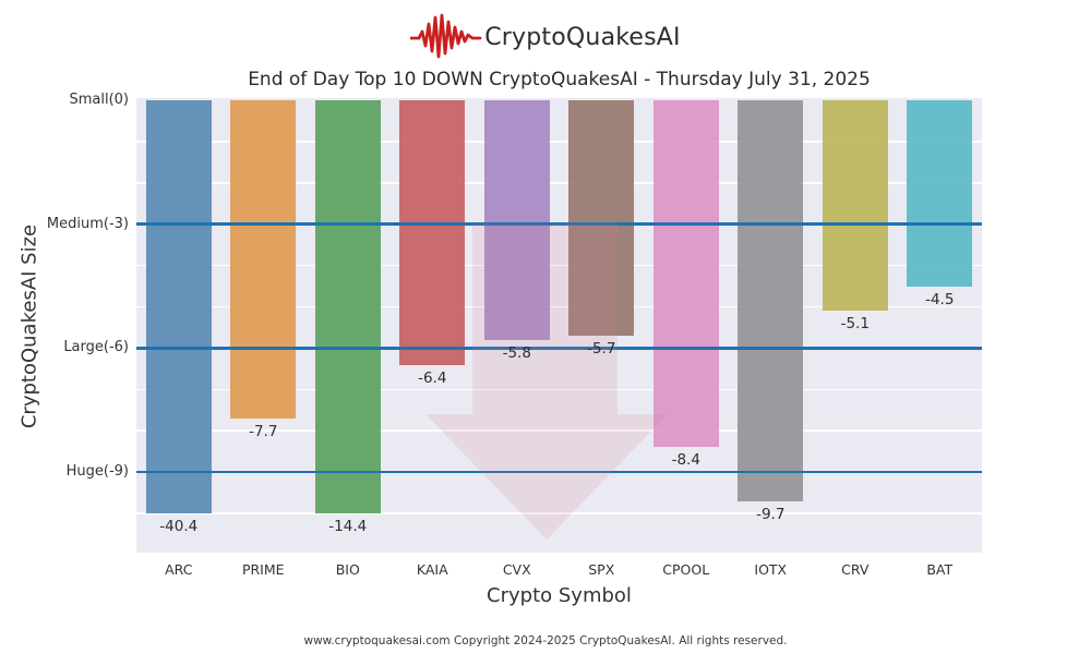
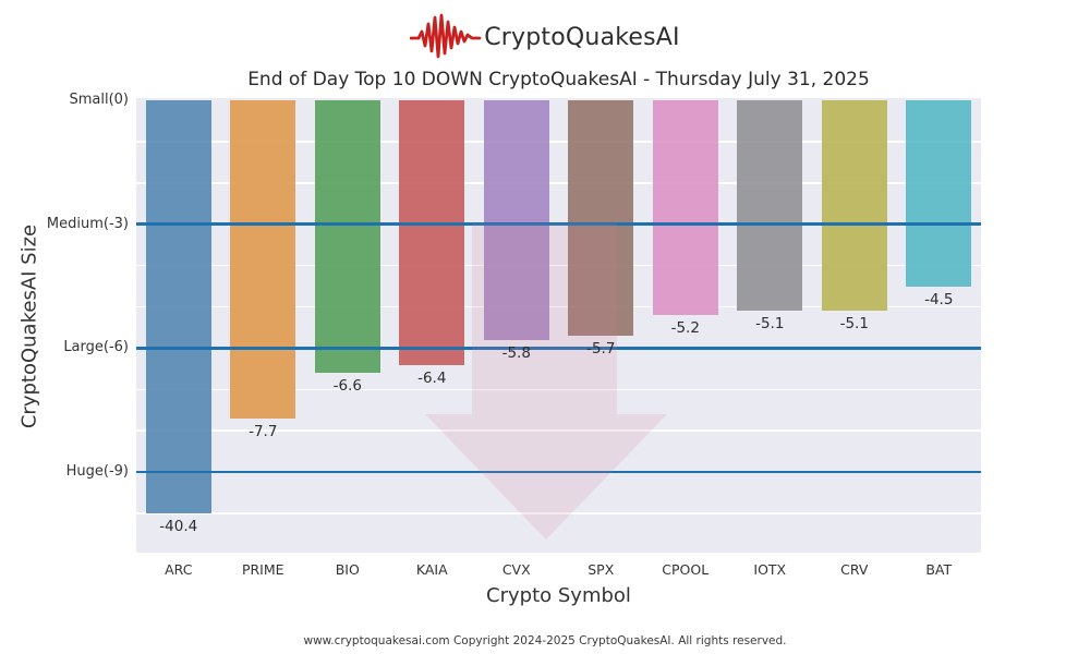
BIO: -14.4 -> -6.6
CPOOL: -8.4 -> -5.2
IOTX: -9.7 -> -5.1
